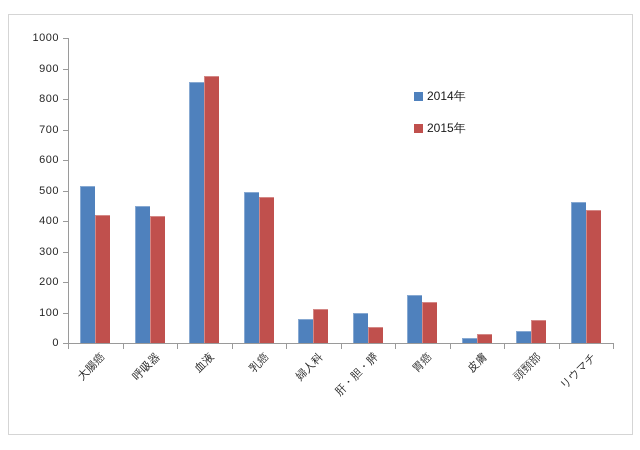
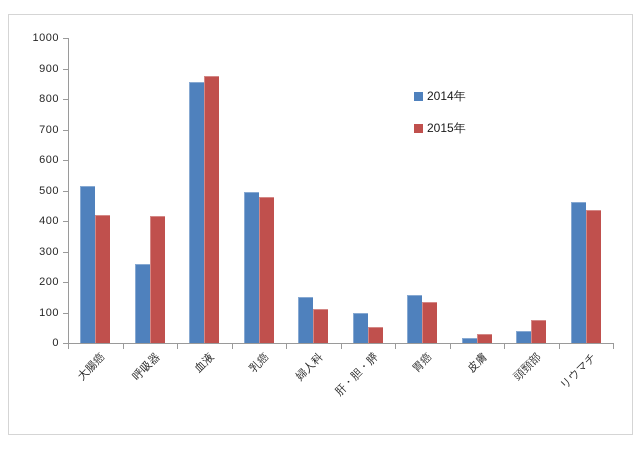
2014年/呼吸器: 450 -> 260
2014年/婦人科: 80 -> 150
